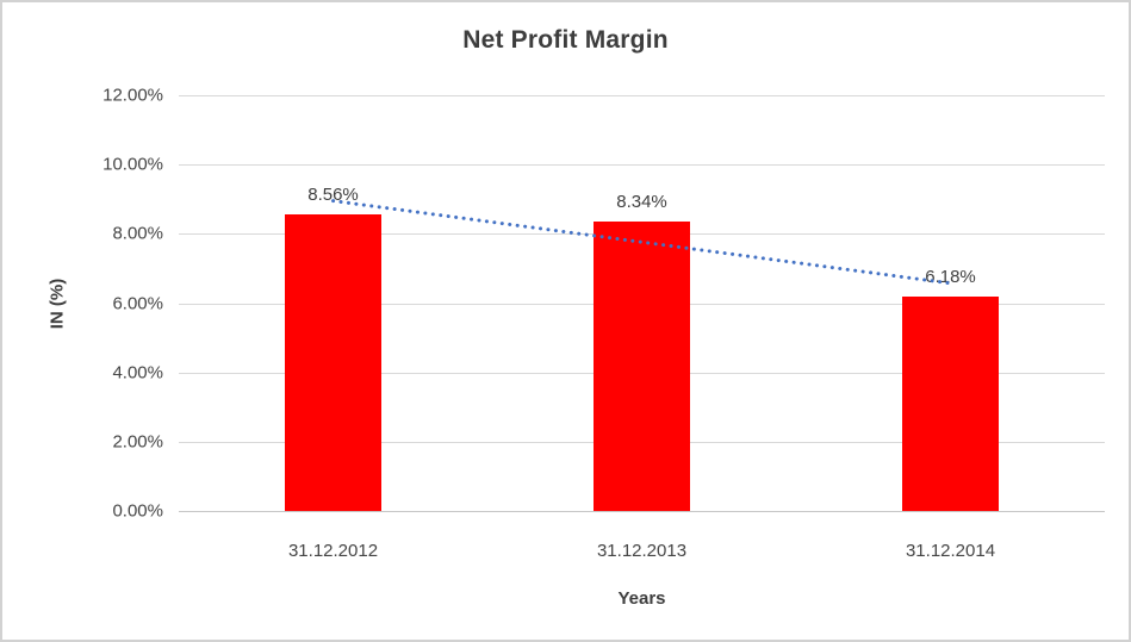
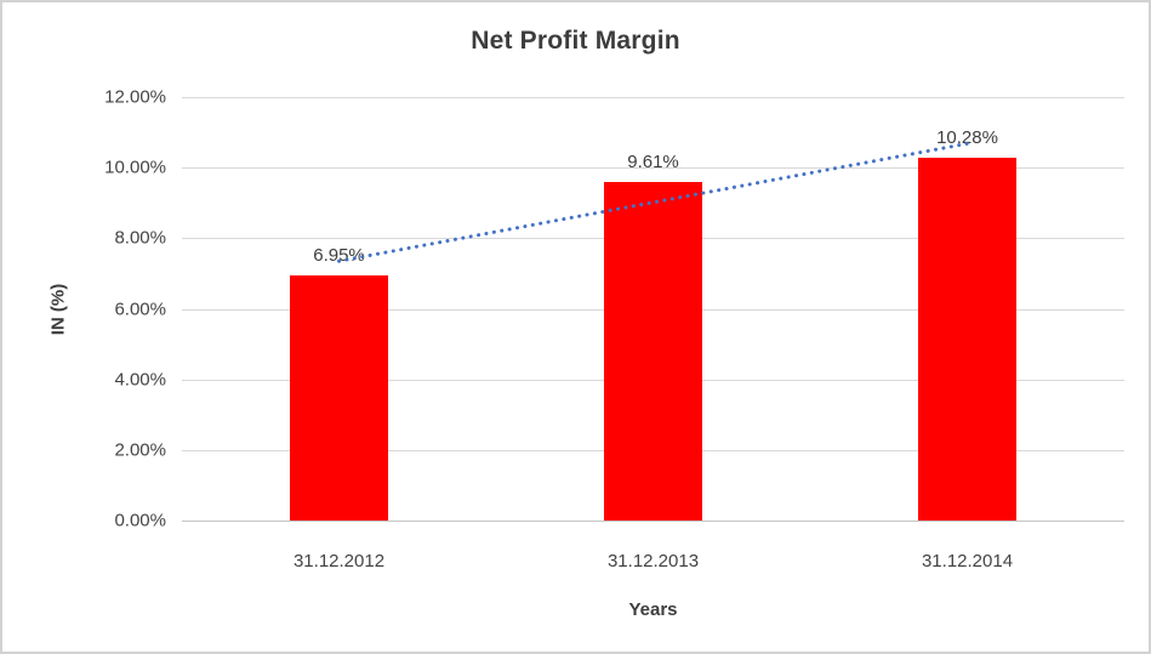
31.12.2012: 8.56% -> 6.95%
31.12.2013: 8.34% -> 9.61%
31.12.2014: 6.18% -> 10.28%
